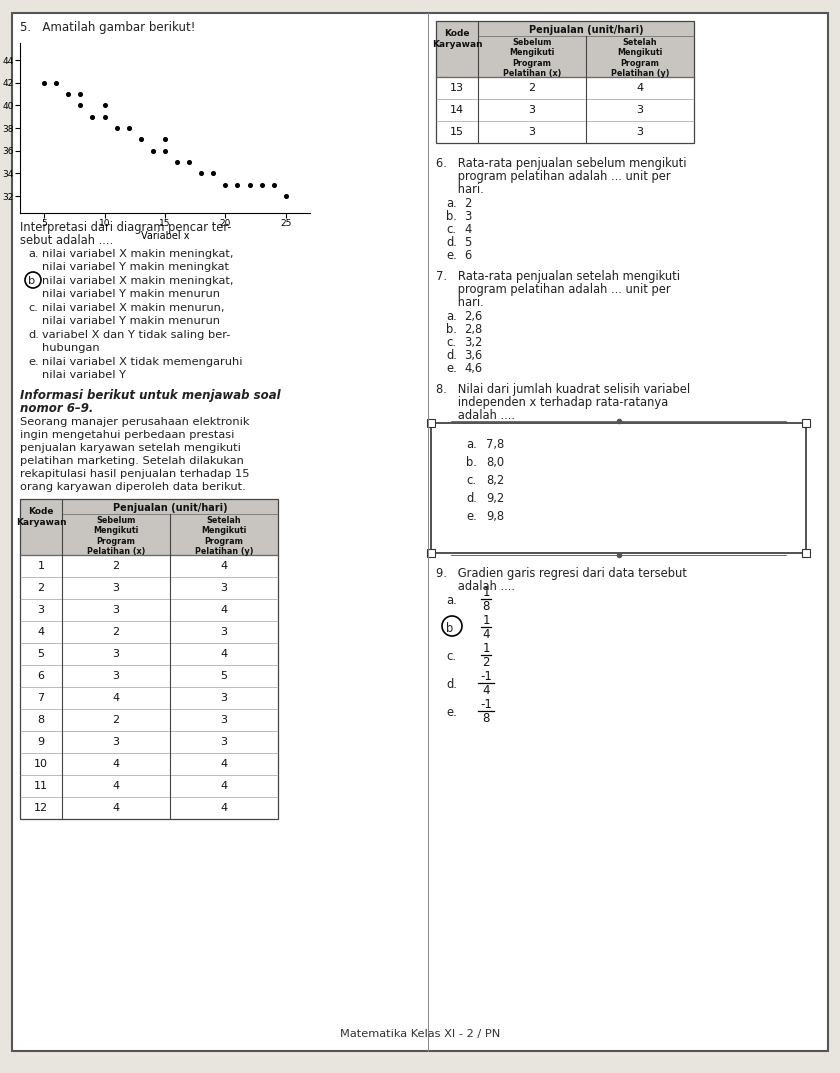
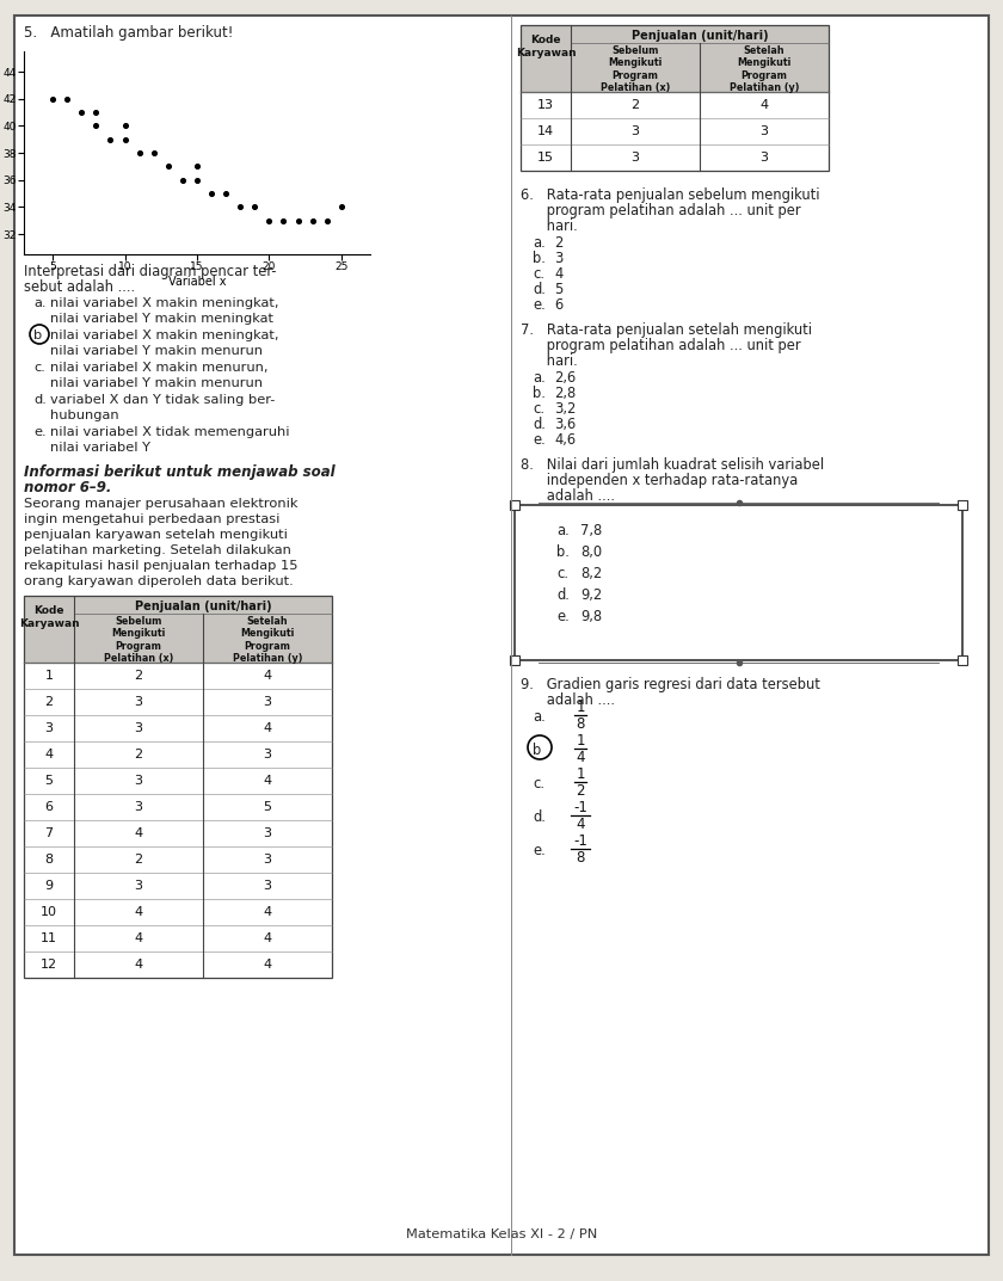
25: 32 -> 34
